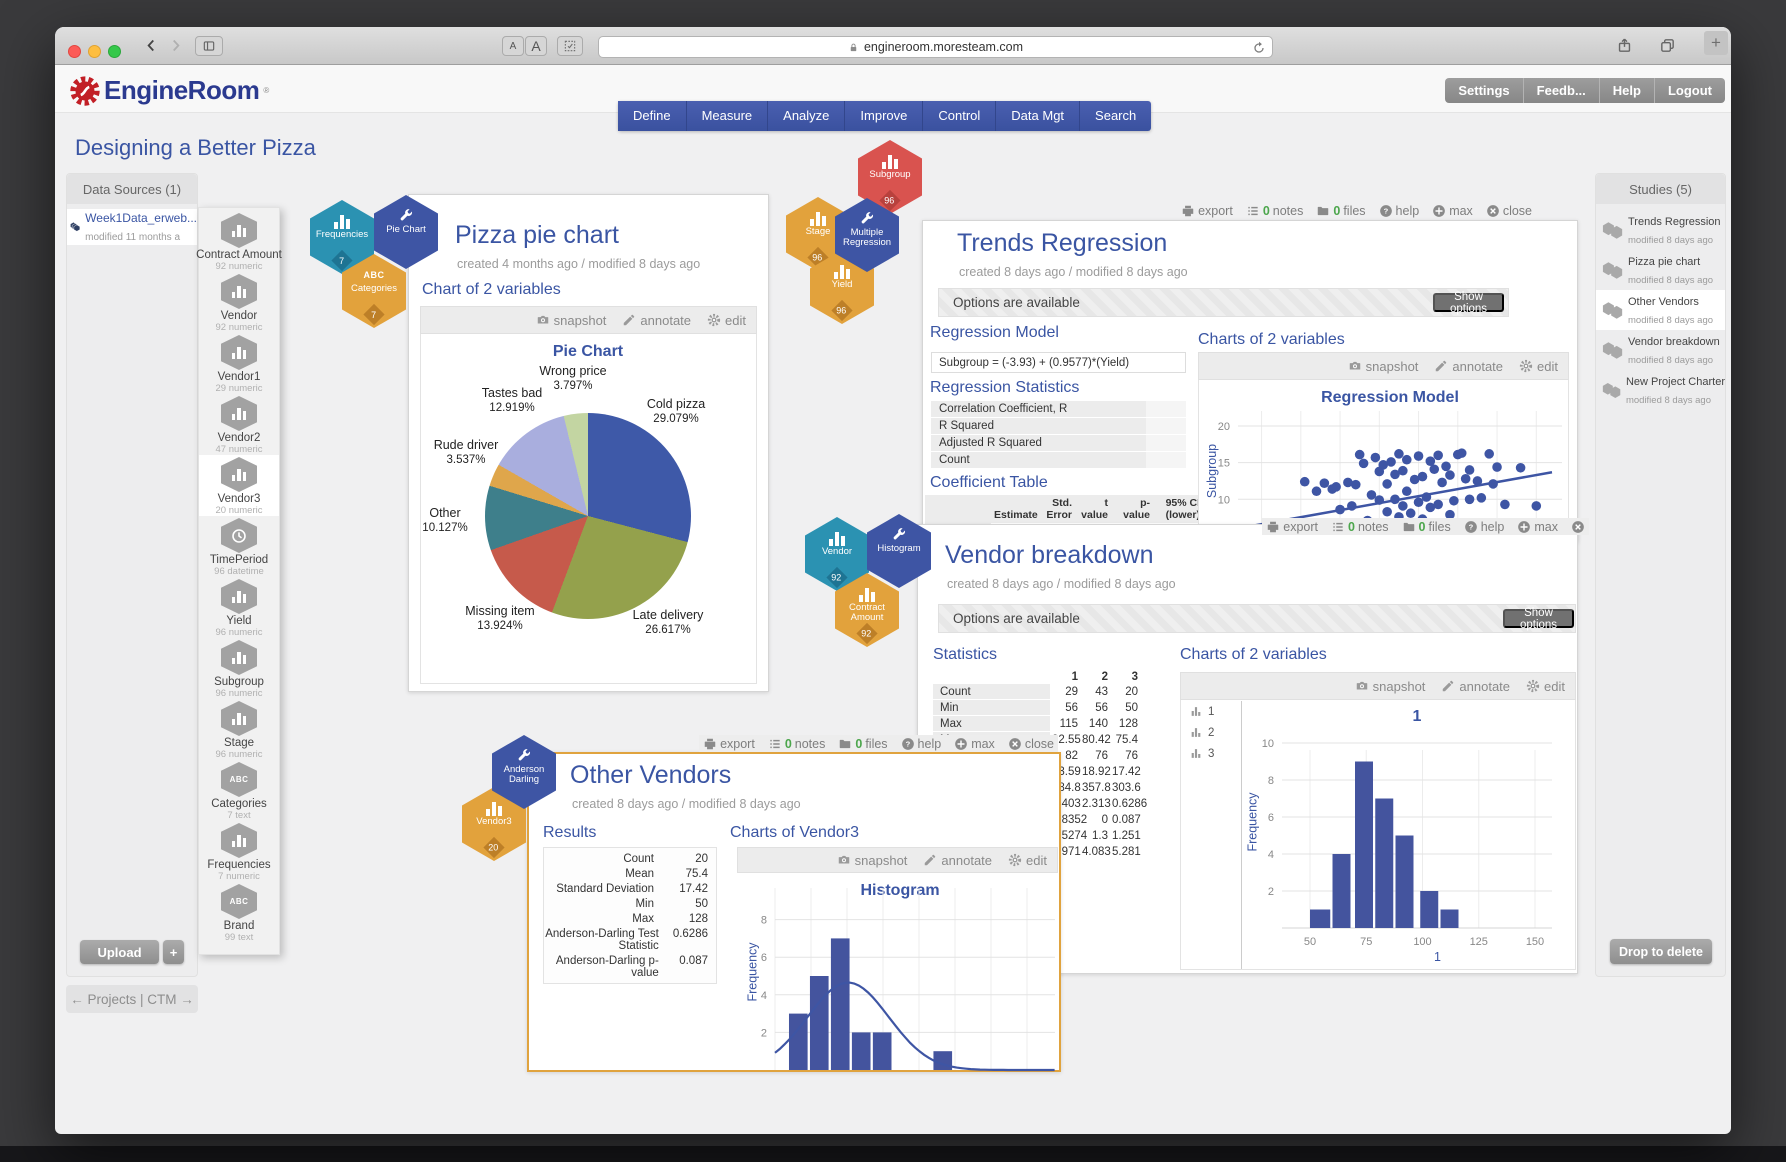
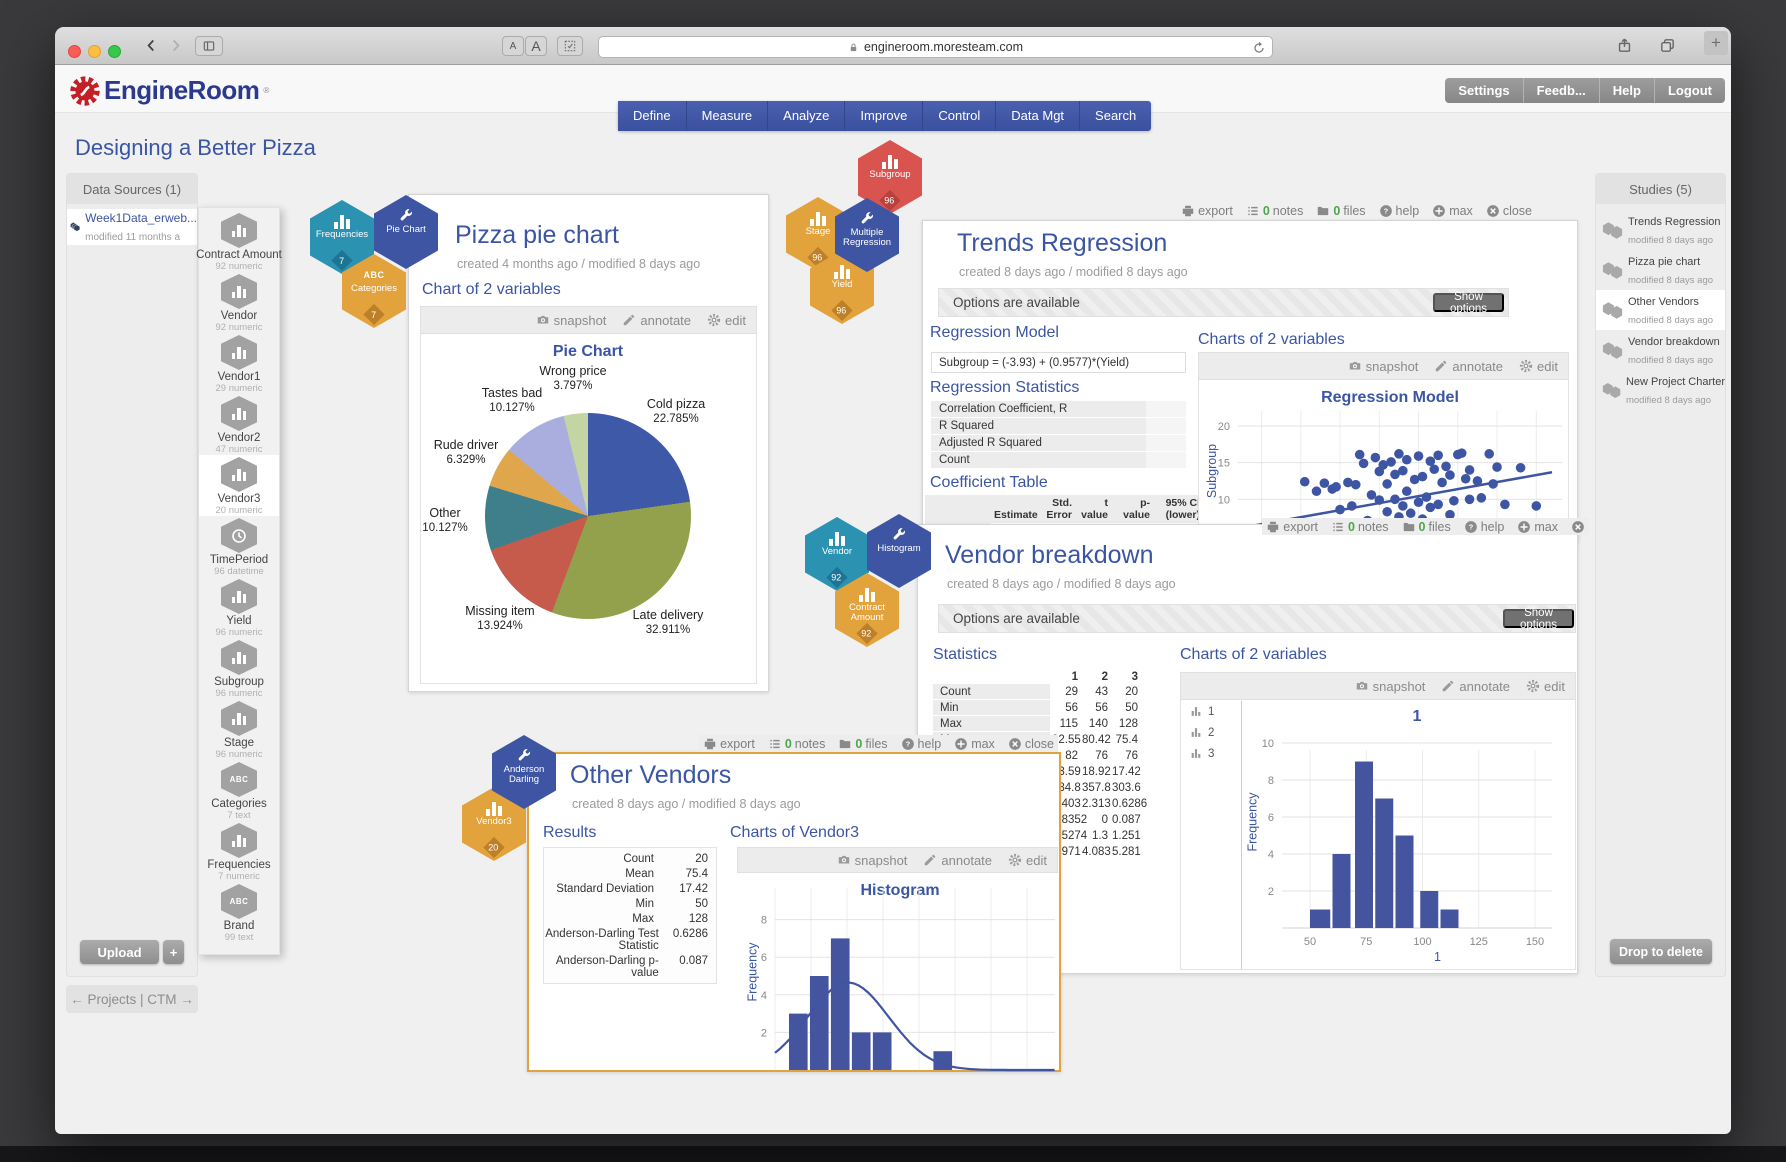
Pie Chart/Cold pizza: 29.079% -> 22.785%
Pie Chart/Late delivery: 26.617% -> 32.911%
Pie Chart/Rude driver: 3.537% -> 6.329%
Pie Chart/Tastes bad: 12.919% -> 10.127%
